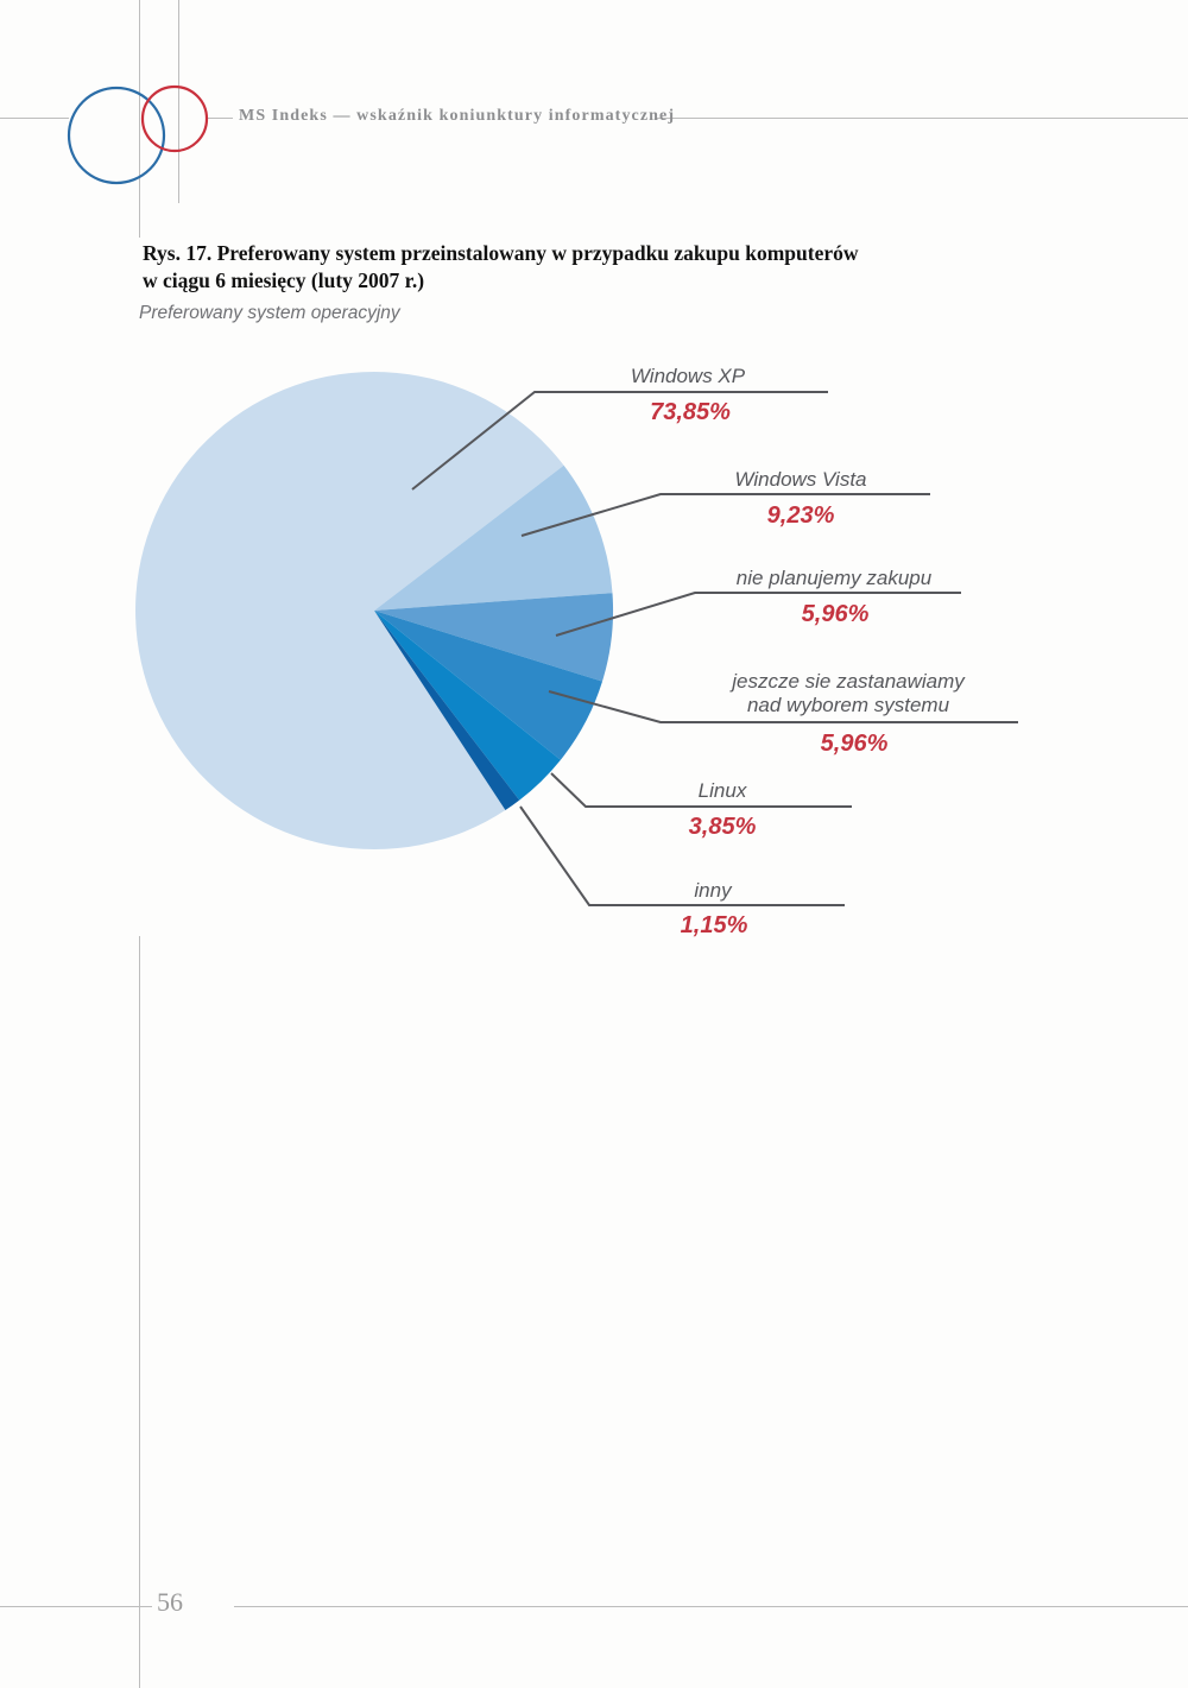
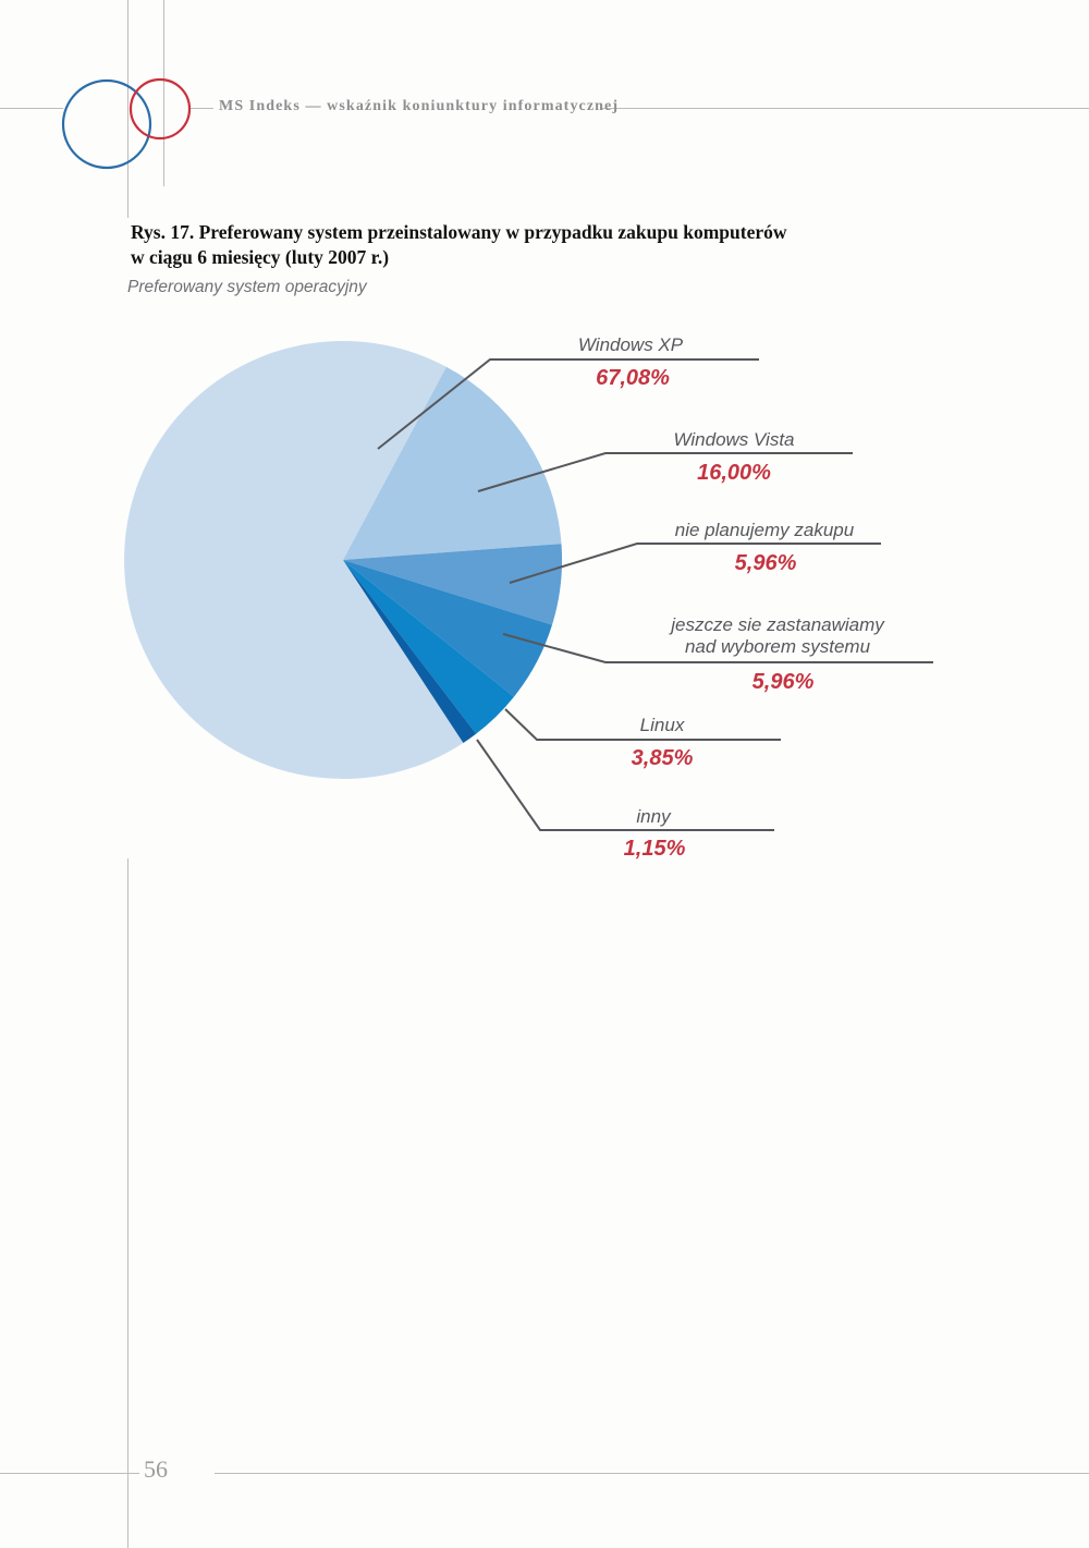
Windows XP: 73,85% -> 67,08%
Windows Vista: 9,23% -> 16,00%
